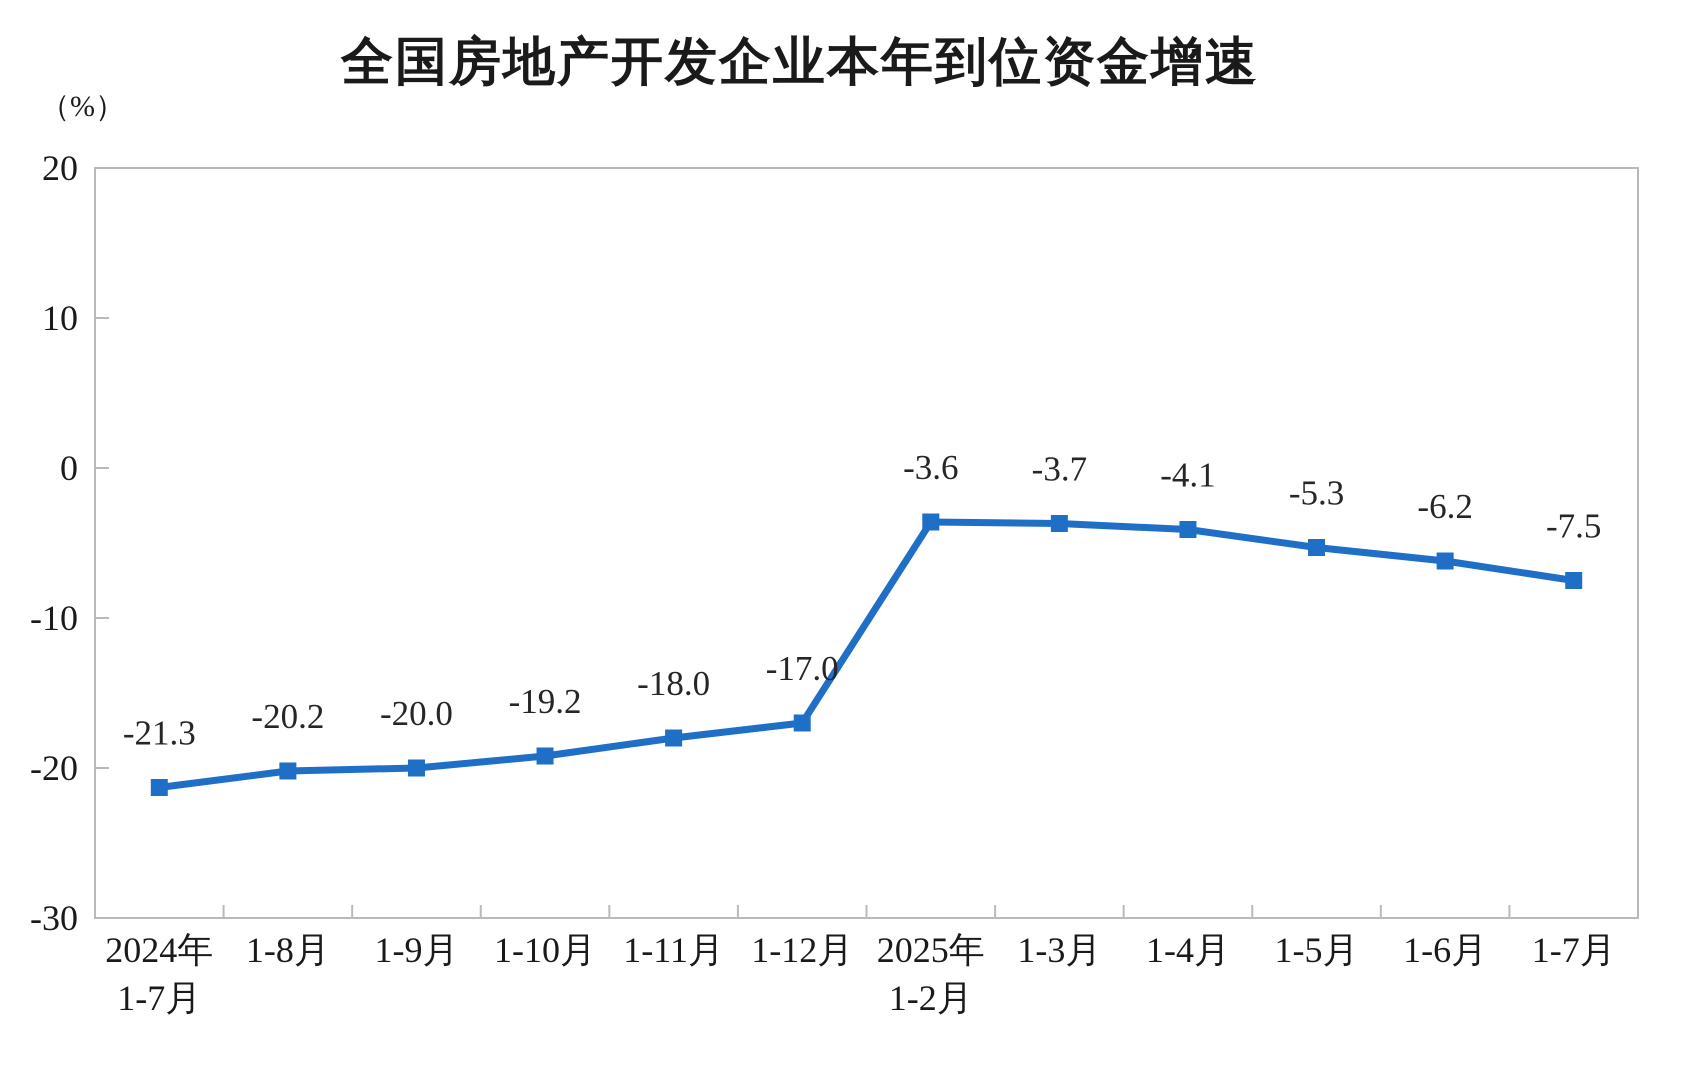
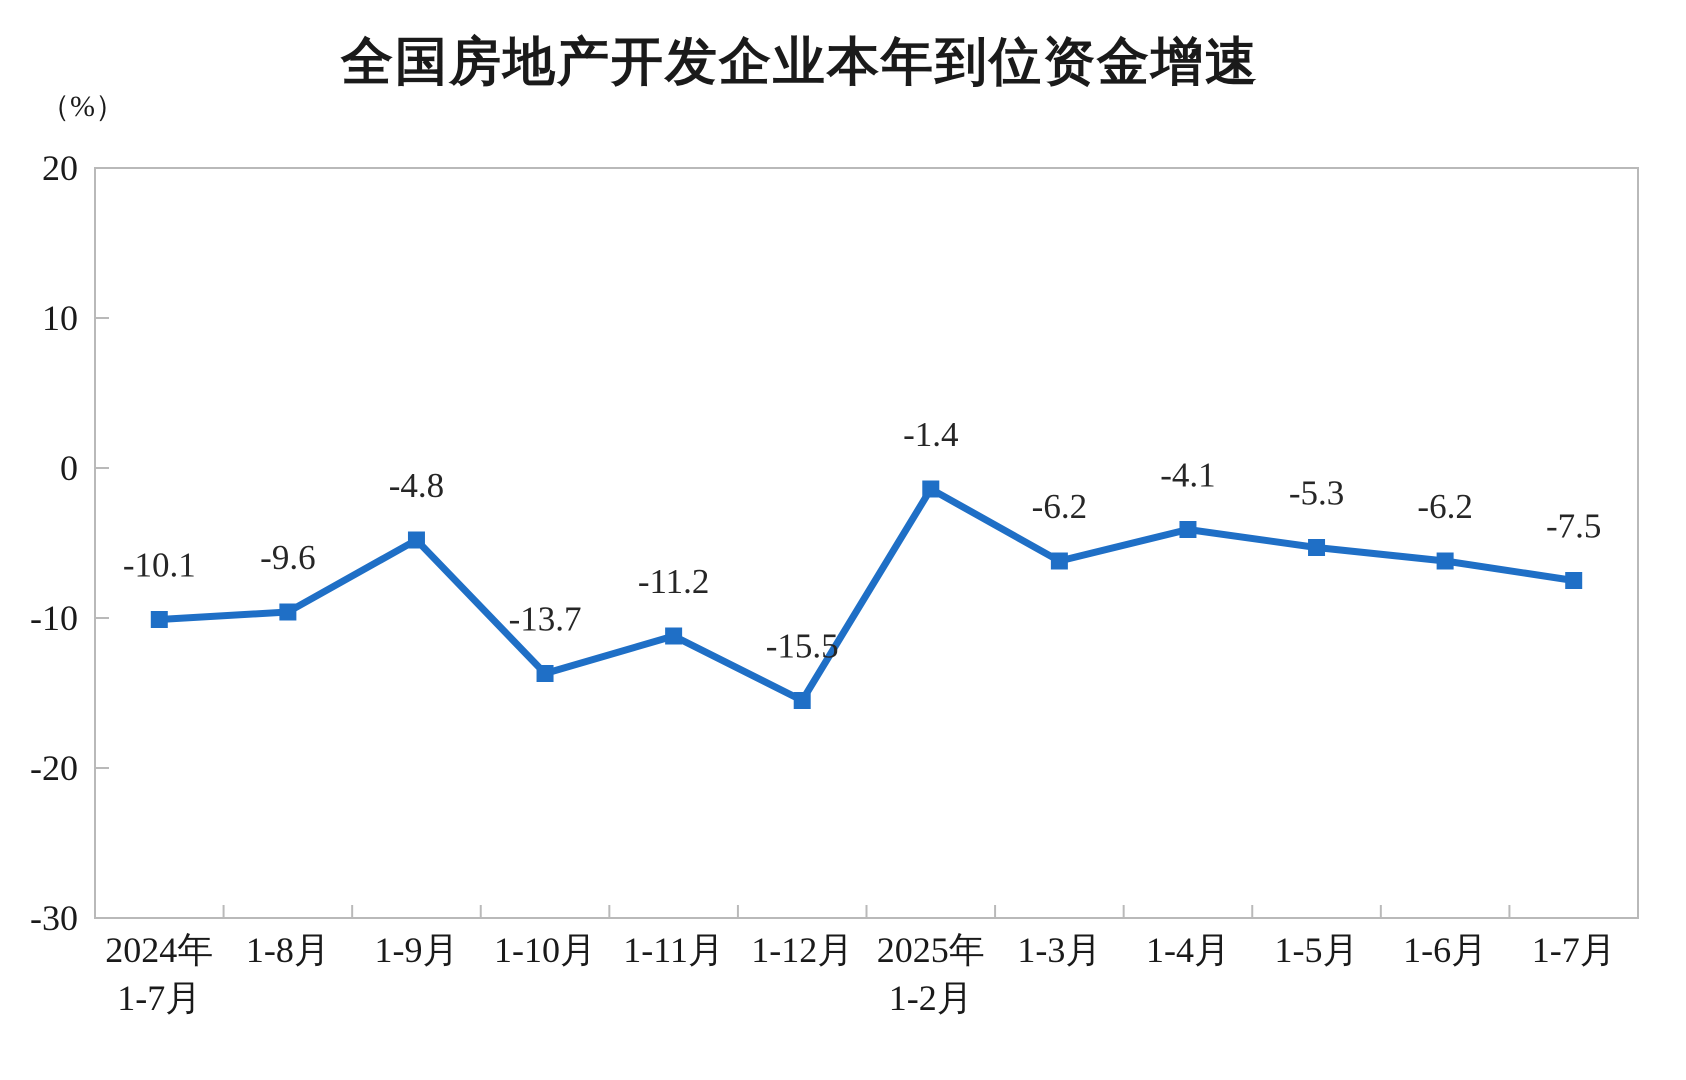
2024年 1-7月: -21.3 -> -10.1
1-8月: -20.2 -> -9.6
1-9月: -20.0 -> -4.8
1-10月: -19.2 -> -13.7
1-11月: -18.0 -> -11.2
1-12月: -17.0 -> -15.5
2025年 1-2月: -3.6 -> -1.4
1-3月: -3.7 -> -6.2
